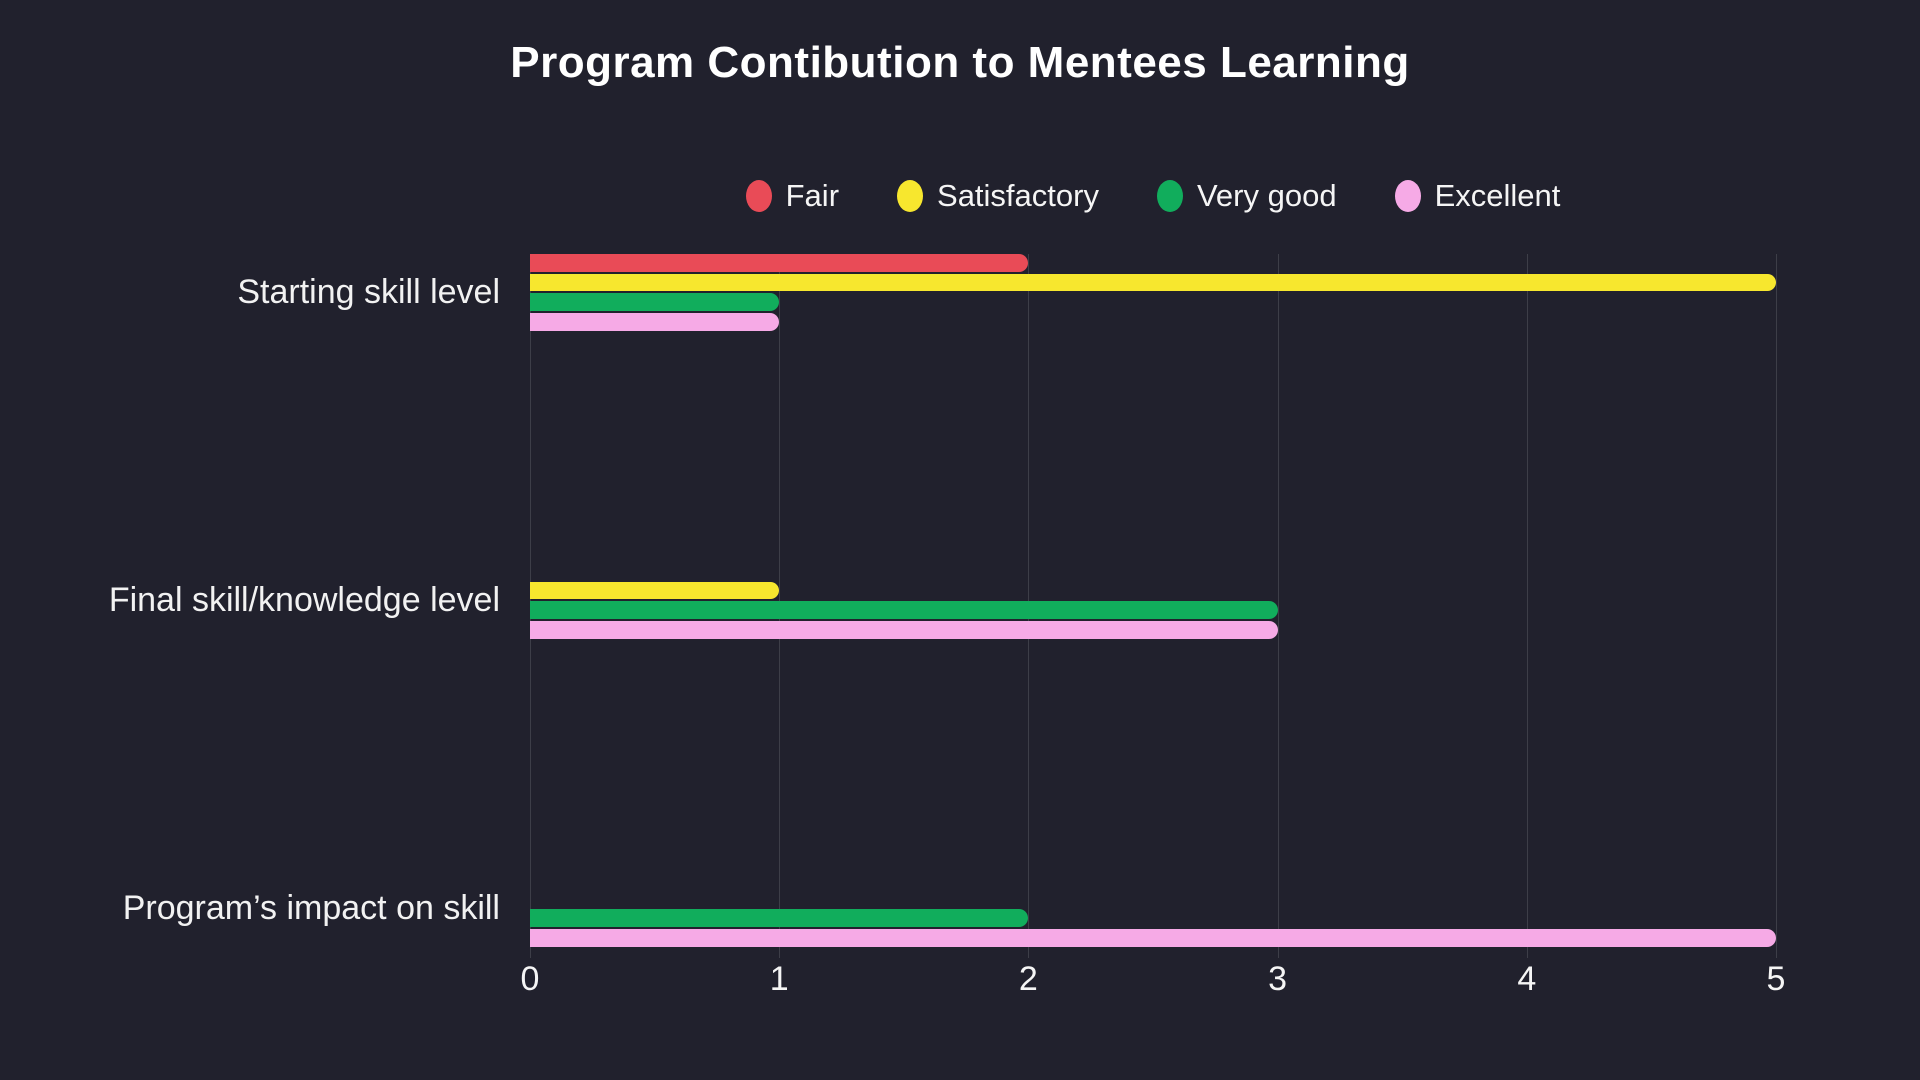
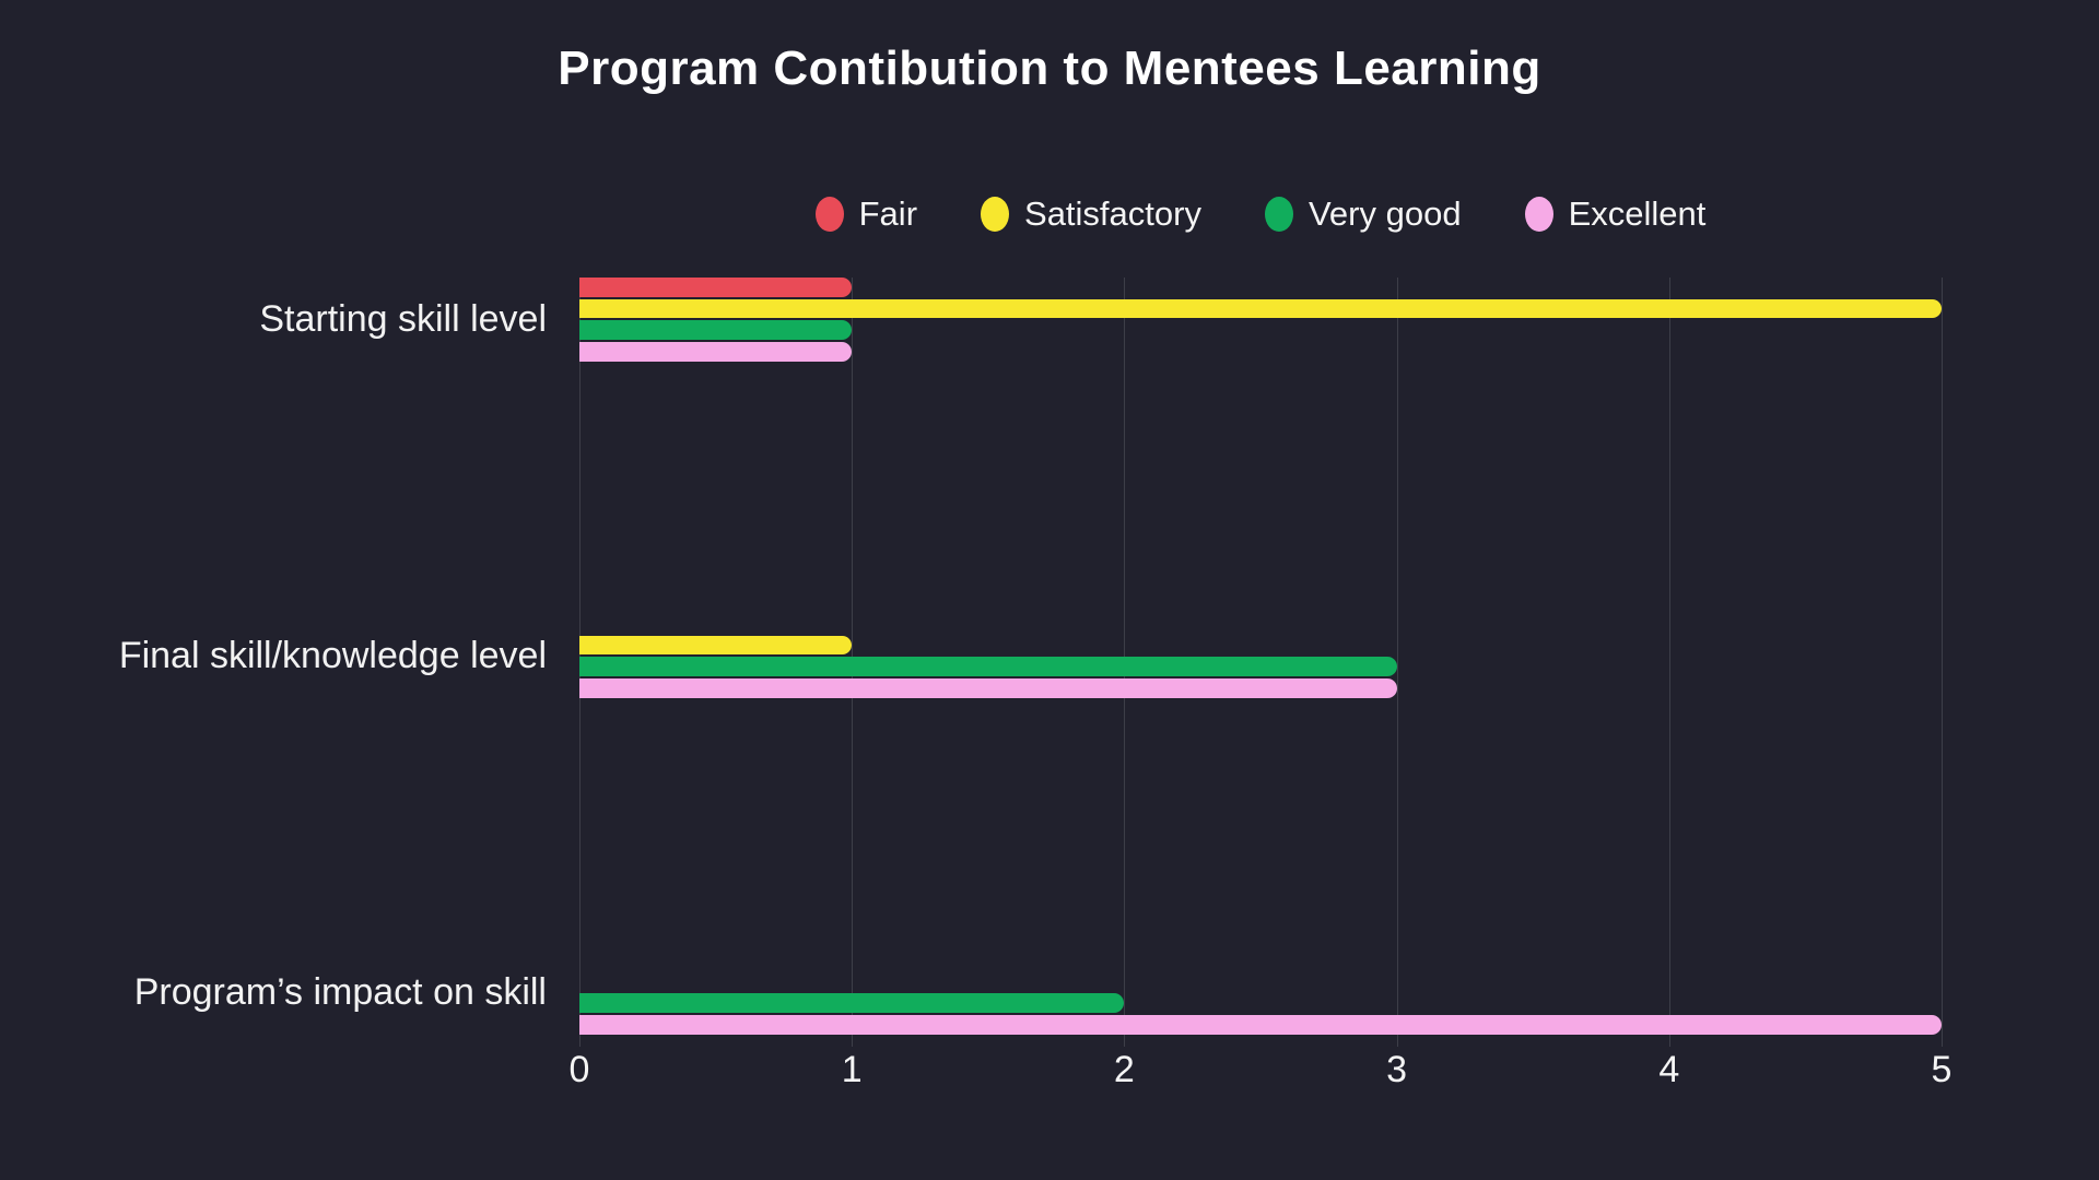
Fair/Starting skill level: 2 -> 1
